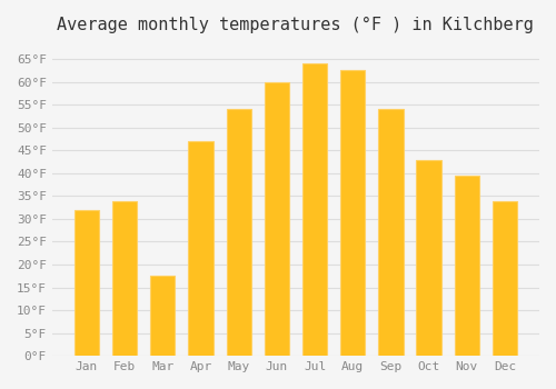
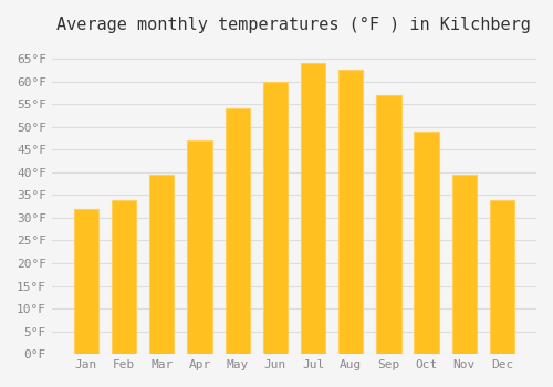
Mar: 17.5°F -> 39.5°F
Sep: 54.0°F -> 57.0°F
Oct: 43.0°F -> 49.0°F
